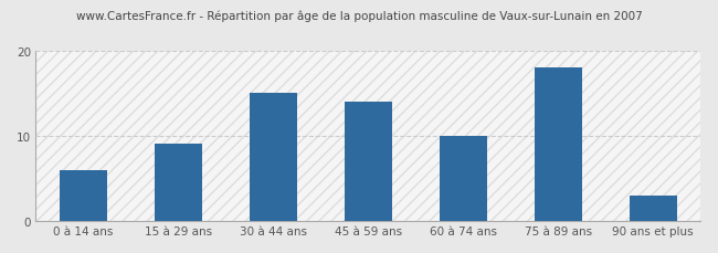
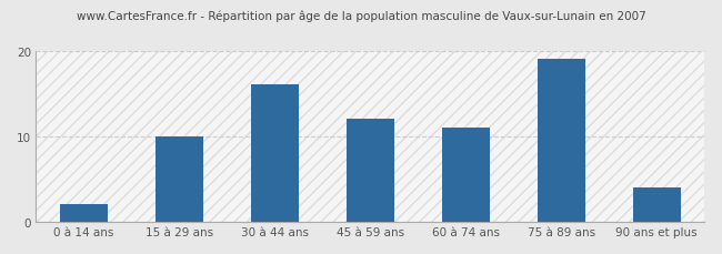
0 à 14 ans: 6 -> 2
15 à 29 ans: 9 -> 10
30 à 44 ans: 15 -> 16
45 à 59 ans: 14 -> 12
60 à 74 ans: 10 -> 11
75 à 89 ans: 18 -> 19
90 ans et plus: 3 -> 4
